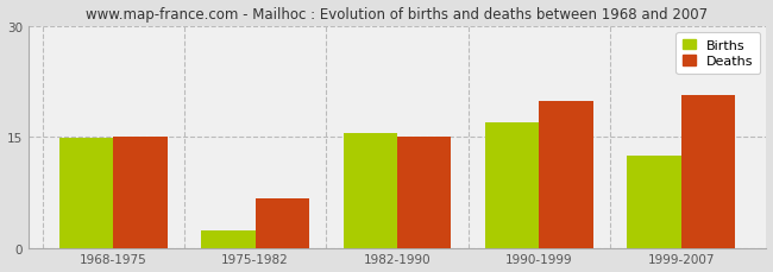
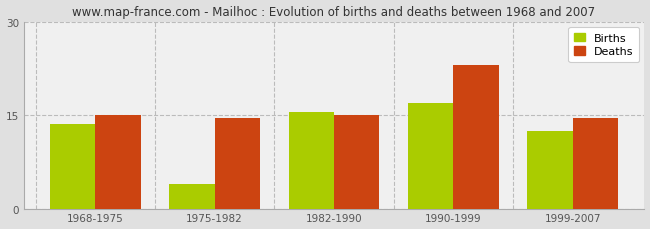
Births/1968-1975: 14.8 -> 13.5
Births/1975-1982: 2.4 -> 4.0
Deaths/1975-1982: 6.6 -> 14.5
Deaths/1990-1999: 19.8 -> 23.0
Deaths/1999-2007: 20.6 -> 14.5
